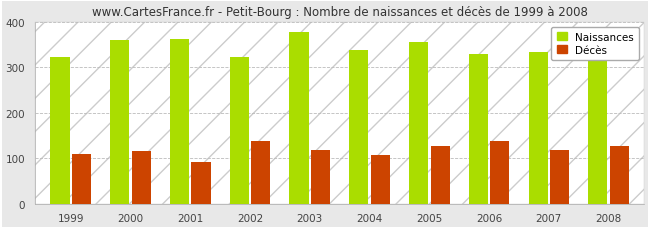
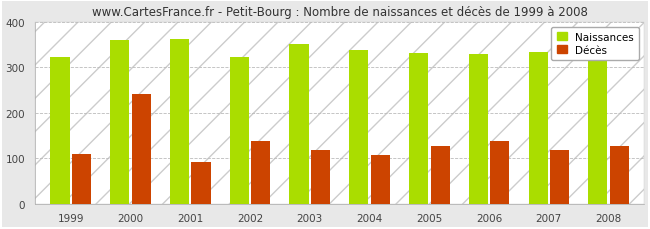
Décès/2000: 115 -> 240
Naissances/2003: 376 -> 350
Naissances/2005: 355 -> 330
